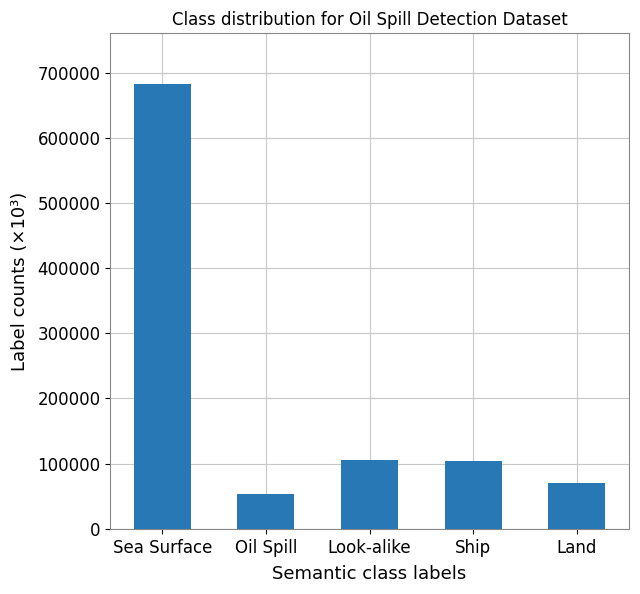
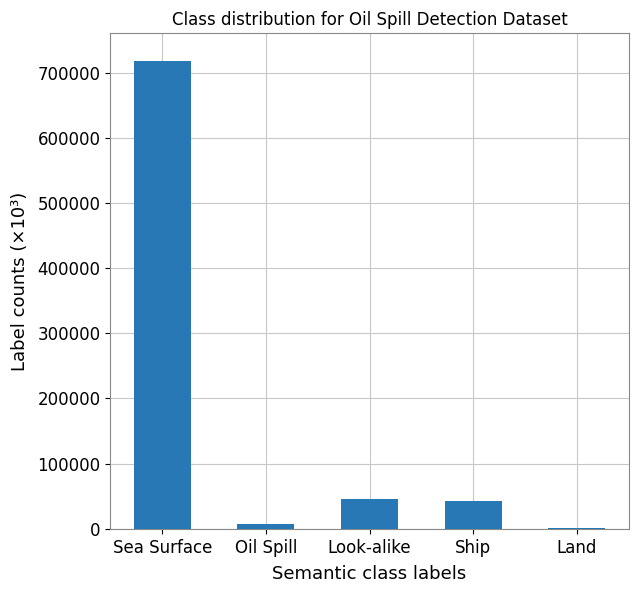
Sea Surface: 682000 -> 718000
Oil Spill: 54000 -> 8000
Look-alike: 106000 -> 46000
Ship: 104000 -> 42000
Land: 70000 -> 1000
